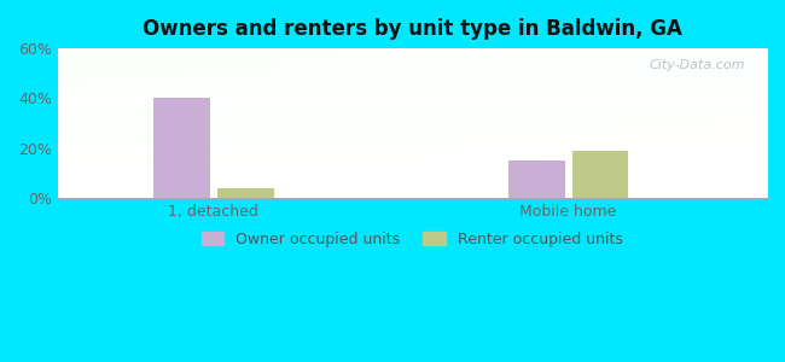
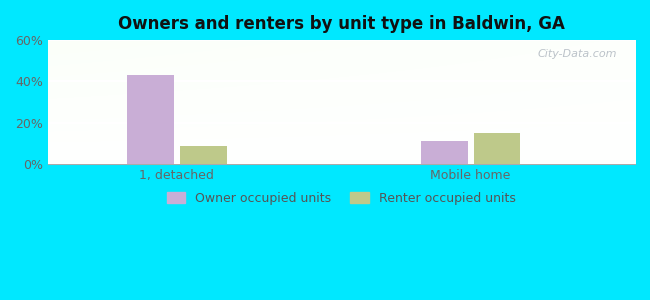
Owner occupied units/1, detached: 40% -> 43%
Renter occupied units/1, detached: 4% -> 9%
Owner occupied units/Mobile home: 15% -> 11%
Renter occupied units/Mobile home: 19% -> 15%
